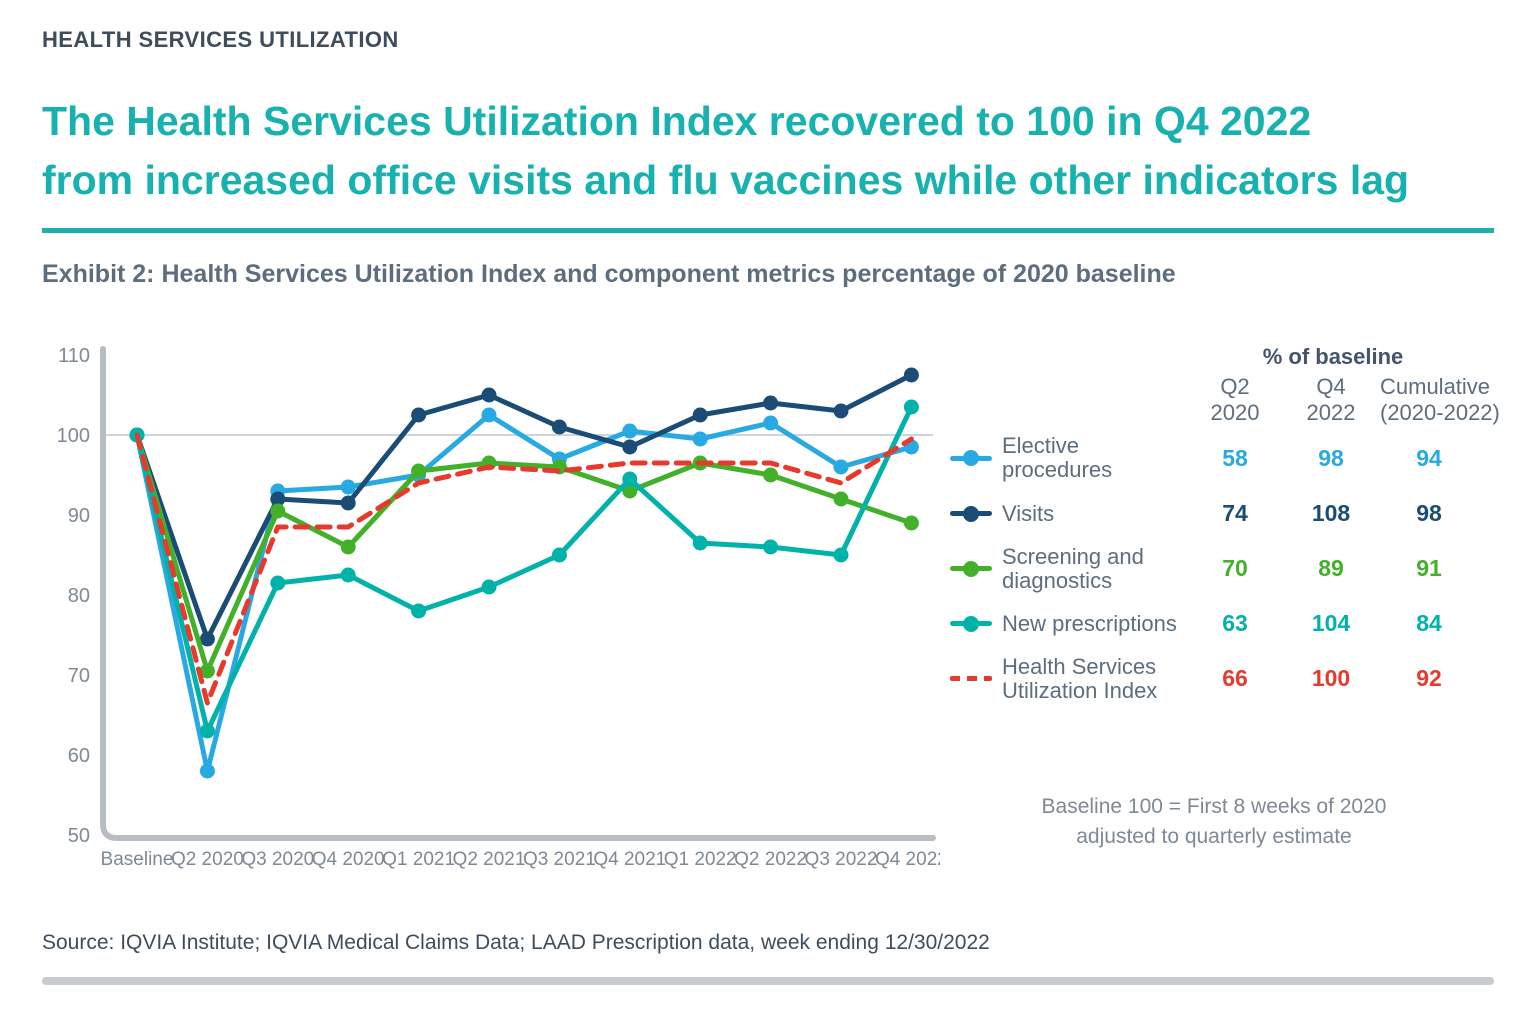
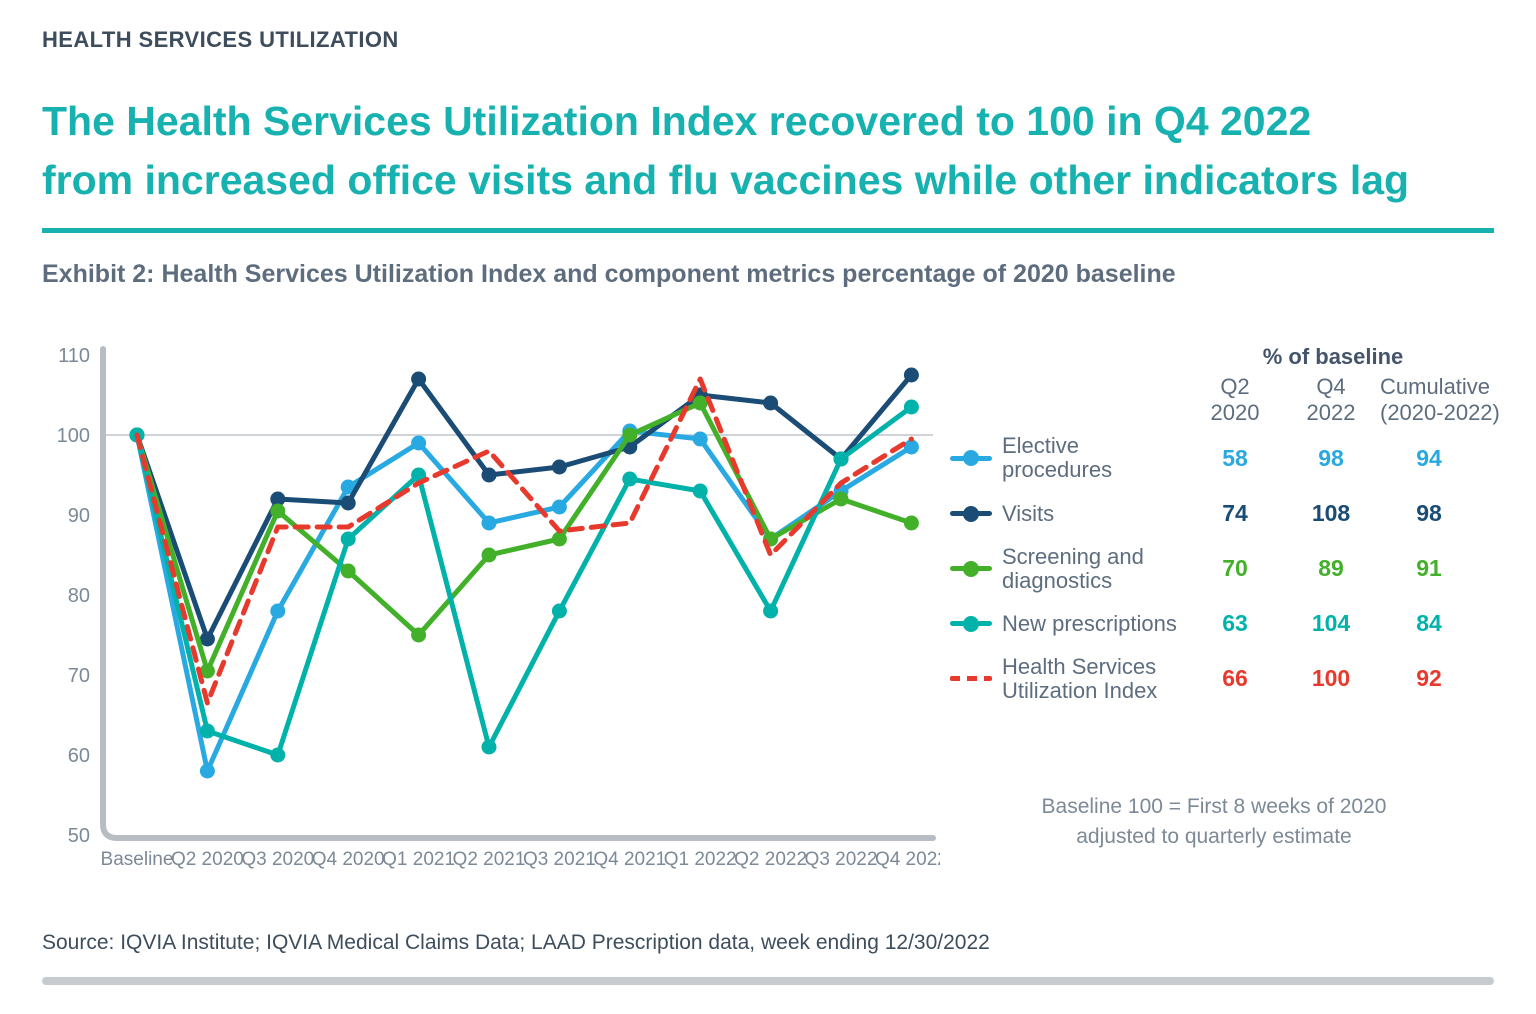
Elective procedures/Q3 2020: 93 -> 78
New prescriptions/Q3 2020: 82 -> 60
Screening and diagnostics/Q4 2020: 86 -> 83
New prescriptions/Q4 2020: 82 -> 87
Elective procedures/Q1 2021: 95 -> 99
Visits/Q1 2021: 102 -> 107
Screening and diagnostics/Q1 2021: 96 -> 75
New prescriptions/Q1 2021: 78 -> 95
Elective procedures/Q2 2021: 102 -> 89
Visits/Q2 2021: 105 -> 95
Screening and diagnostics/Q2 2021: 96 -> 85
New prescriptions/Q2 2021: 81 -> 61
Health Services Utilization Index/Q2 2021: 96 -> 98
Elective procedures/Q3 2021: 97 -> 91
Visits/Q3 2021: 101 -> 96
Screening and diagnostics/Q3 2021: 96 -> 87
New prescriptions/Q3 2021: 85 -> 78
Health Services Utilization Index/Q3 2021: 96 -> 88
Screening and diagnostics/Q4 2021: 93 -> 100
Health Services Utilization Index/Q4 2021: 96 -> 89
Visits/Q1 2022: 102 -> 105
Screening and diagnostics/Q1 2022: 96 -> 104
New prescriptions/Q1 2022: 86 -> 93
Health Services Utilization Index/Q1 2022: 96 -> 107
Elective procedures/Q2 2022: 102 -> 87
Screening and diagnostics/Q2 2022: 95 -> 87
New prescriptions/Q2 2022: 86 -> 78
Health Services Utilization Index/Q2 2022: 96 -> 85
Elective procedures/Q3 2022: 96 -> 93
Visits/Q3 2022: 103 -> 97
New prescriptions/Q3 2022: 85 -> 97
